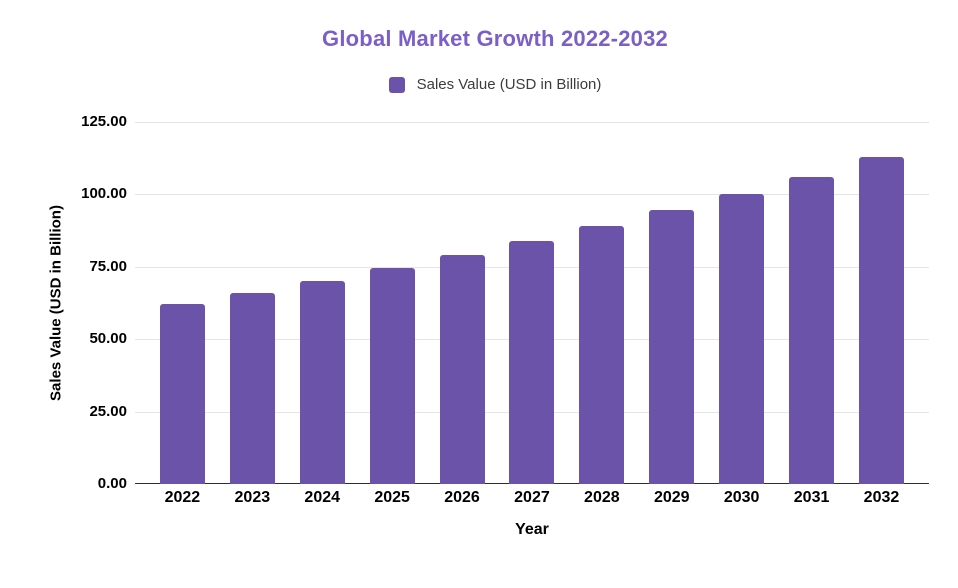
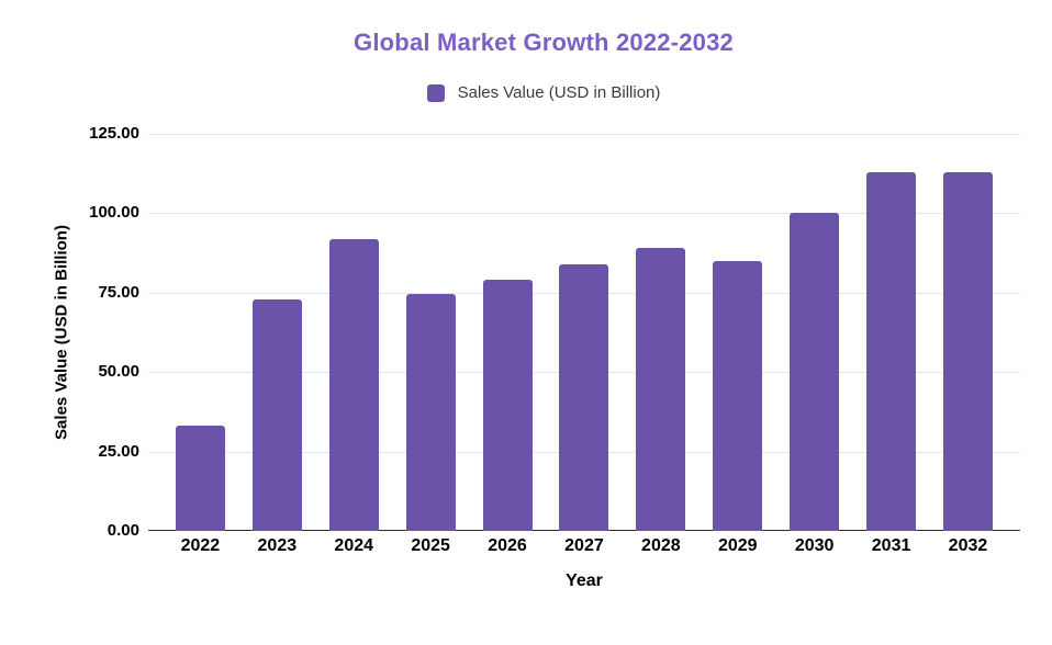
2022: 62 -> 33
2023: 66 -> 73
2024: 70 -> 92
2029: 94 -> 85
2031: 106 -> 113
